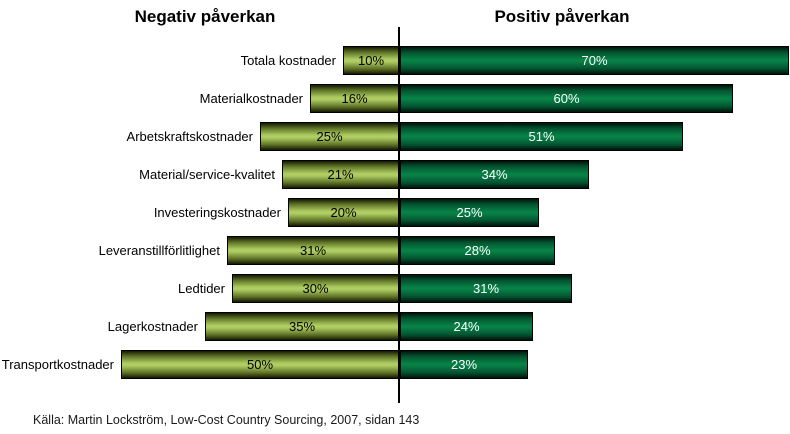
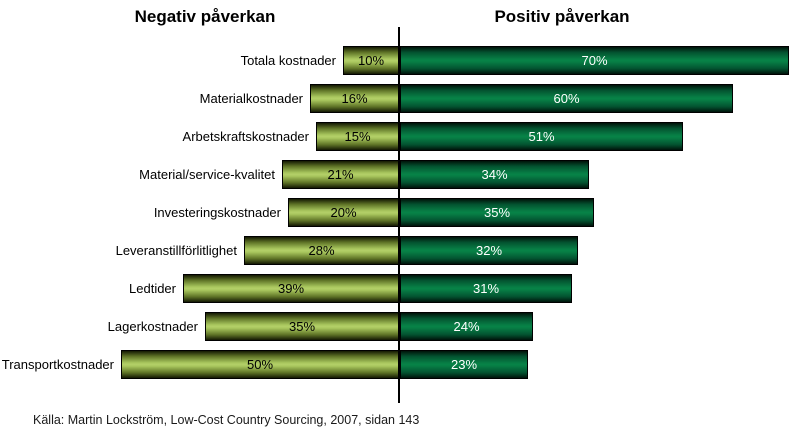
Negativ påverkan/Arbetskraftskostnader: 25% -> 15%
Positiv påverkan/Investeringskostnader: 25% -> 35%
Negativ påverkan/Leveranstillförlitlighet: 31% -> 28%
Positiv påverkan/Leveranstillförlitlighet: 28% -> 32%
Negativ påverkan/Ledtider: 30% -> 39%
